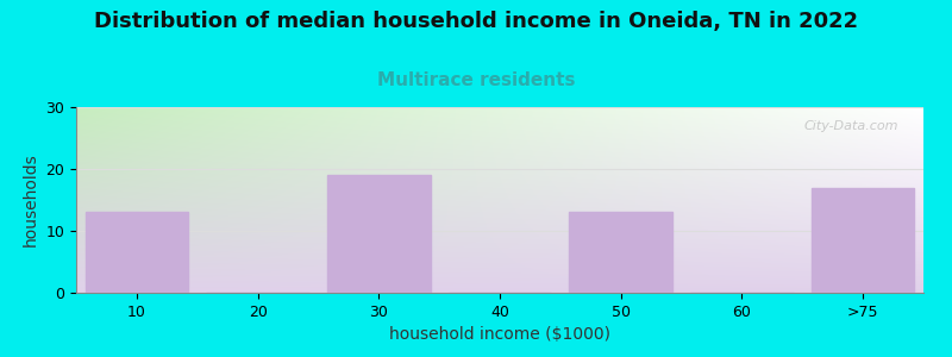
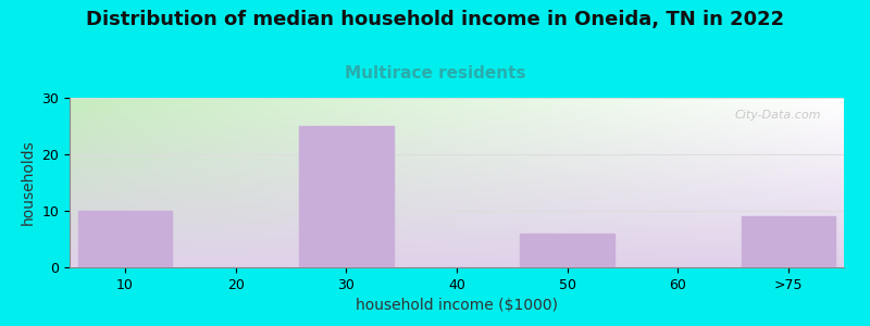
10: 13 -> 10
30: 19 -> 25
50: 13 -> 6
>75: 17 -> 9
